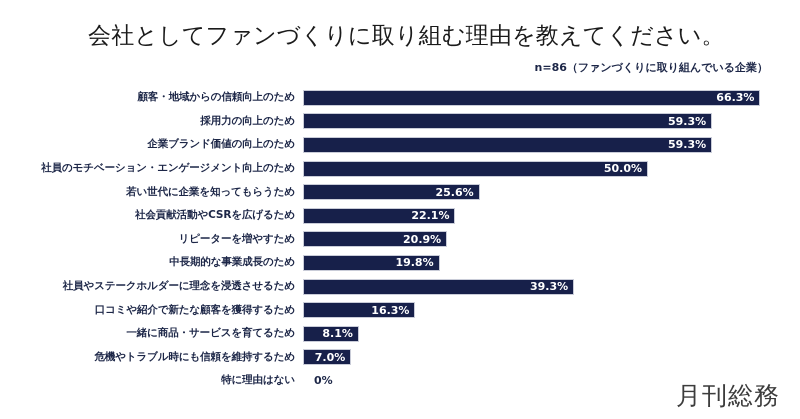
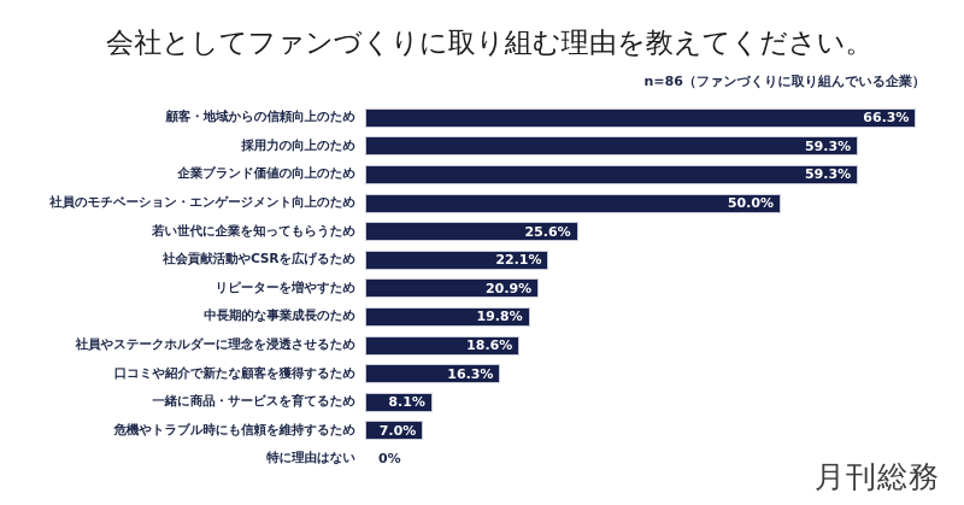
社員やステークホルダーに理念を浸透させるため: 39.3% -> 18.6%
